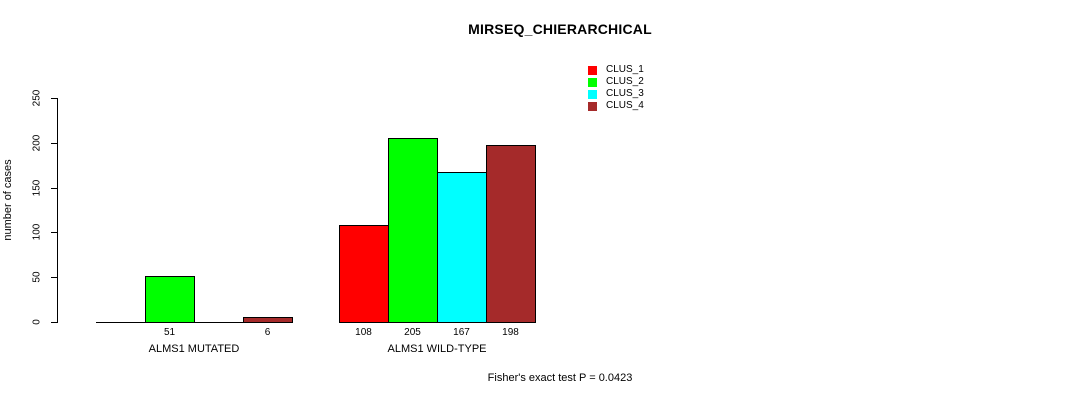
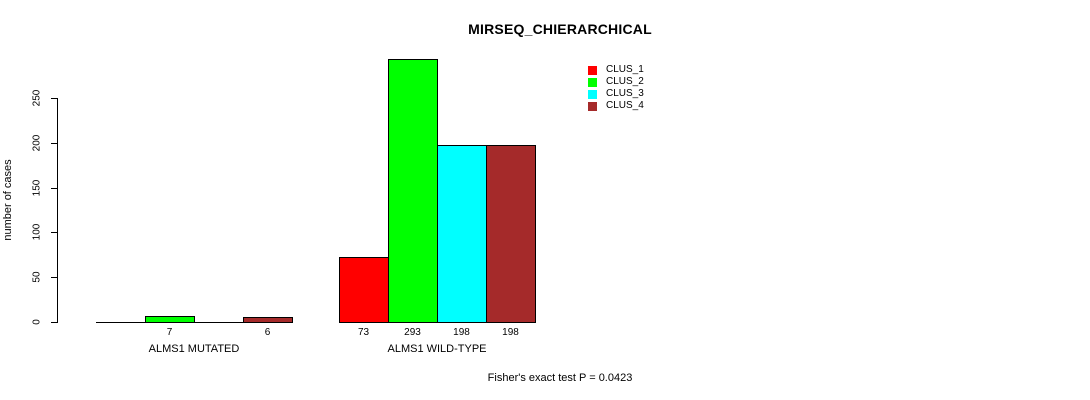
CLUS_2/ALMS1 MUTATED: 51 -> 7
CLUS_1/ALMS1 WILD-TYPE: 108 -> 73
CLUS_2/ALMS1 WILD-TYPE: 205 -> 293
CLUS_3/ALMS1 WILD-TYPE: 167 -> 198
